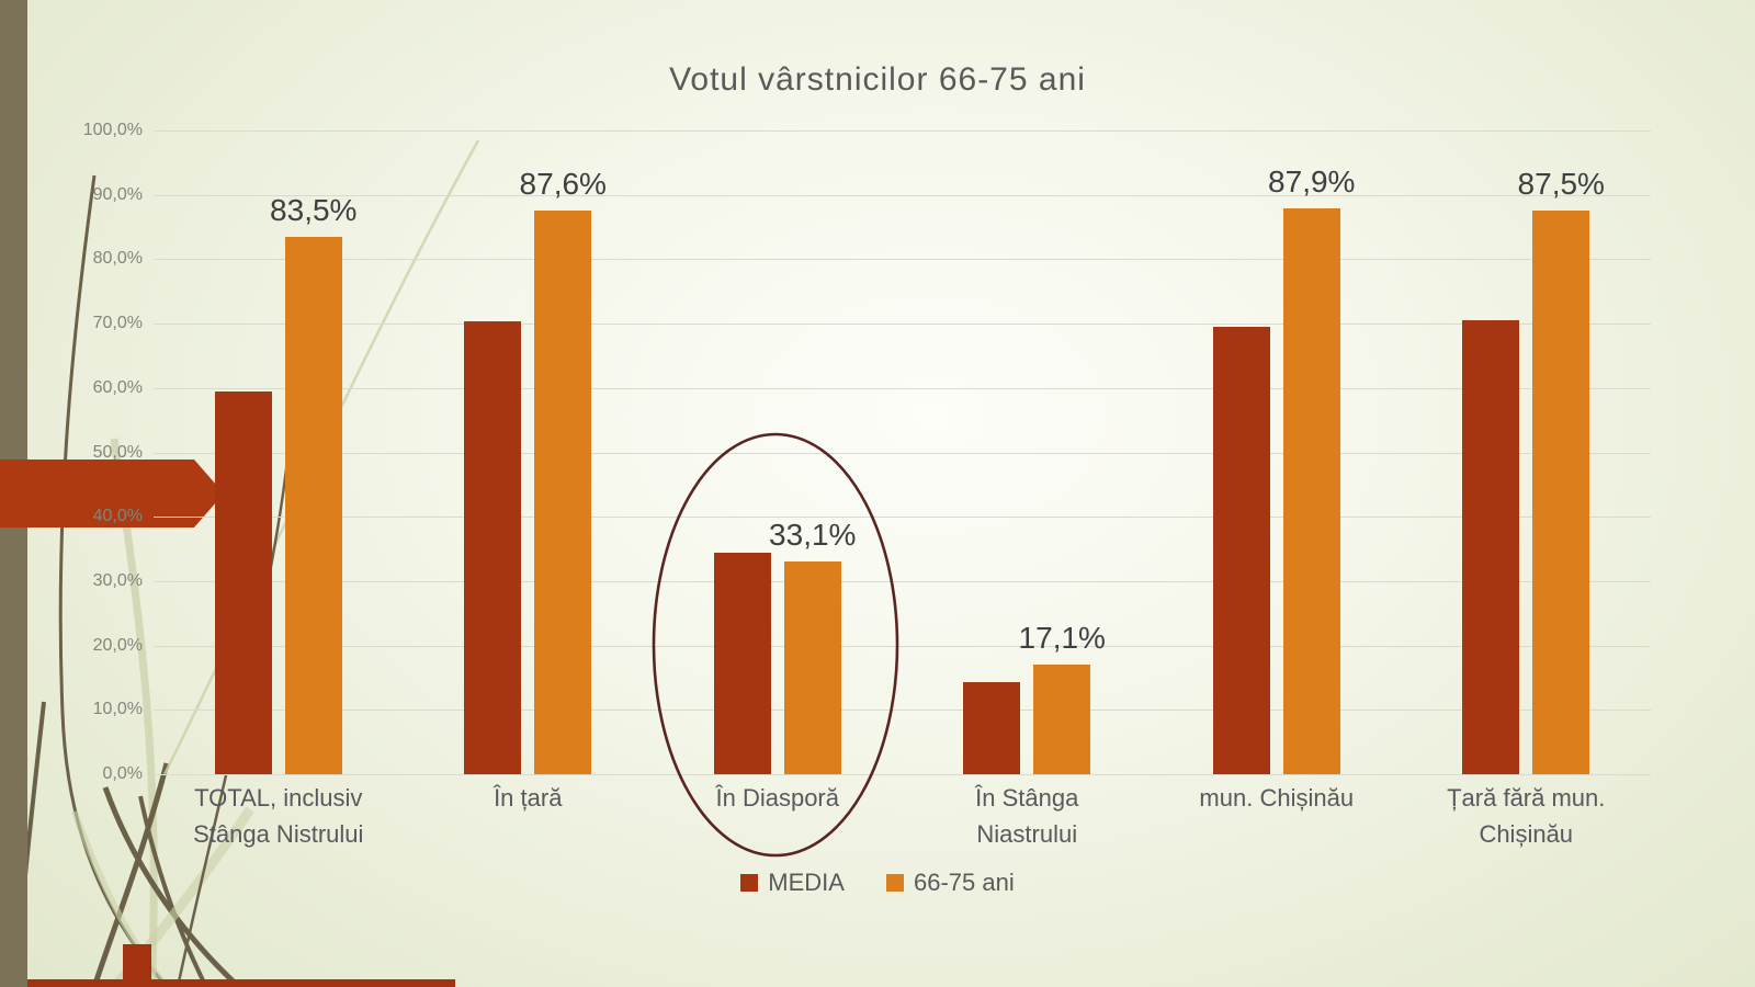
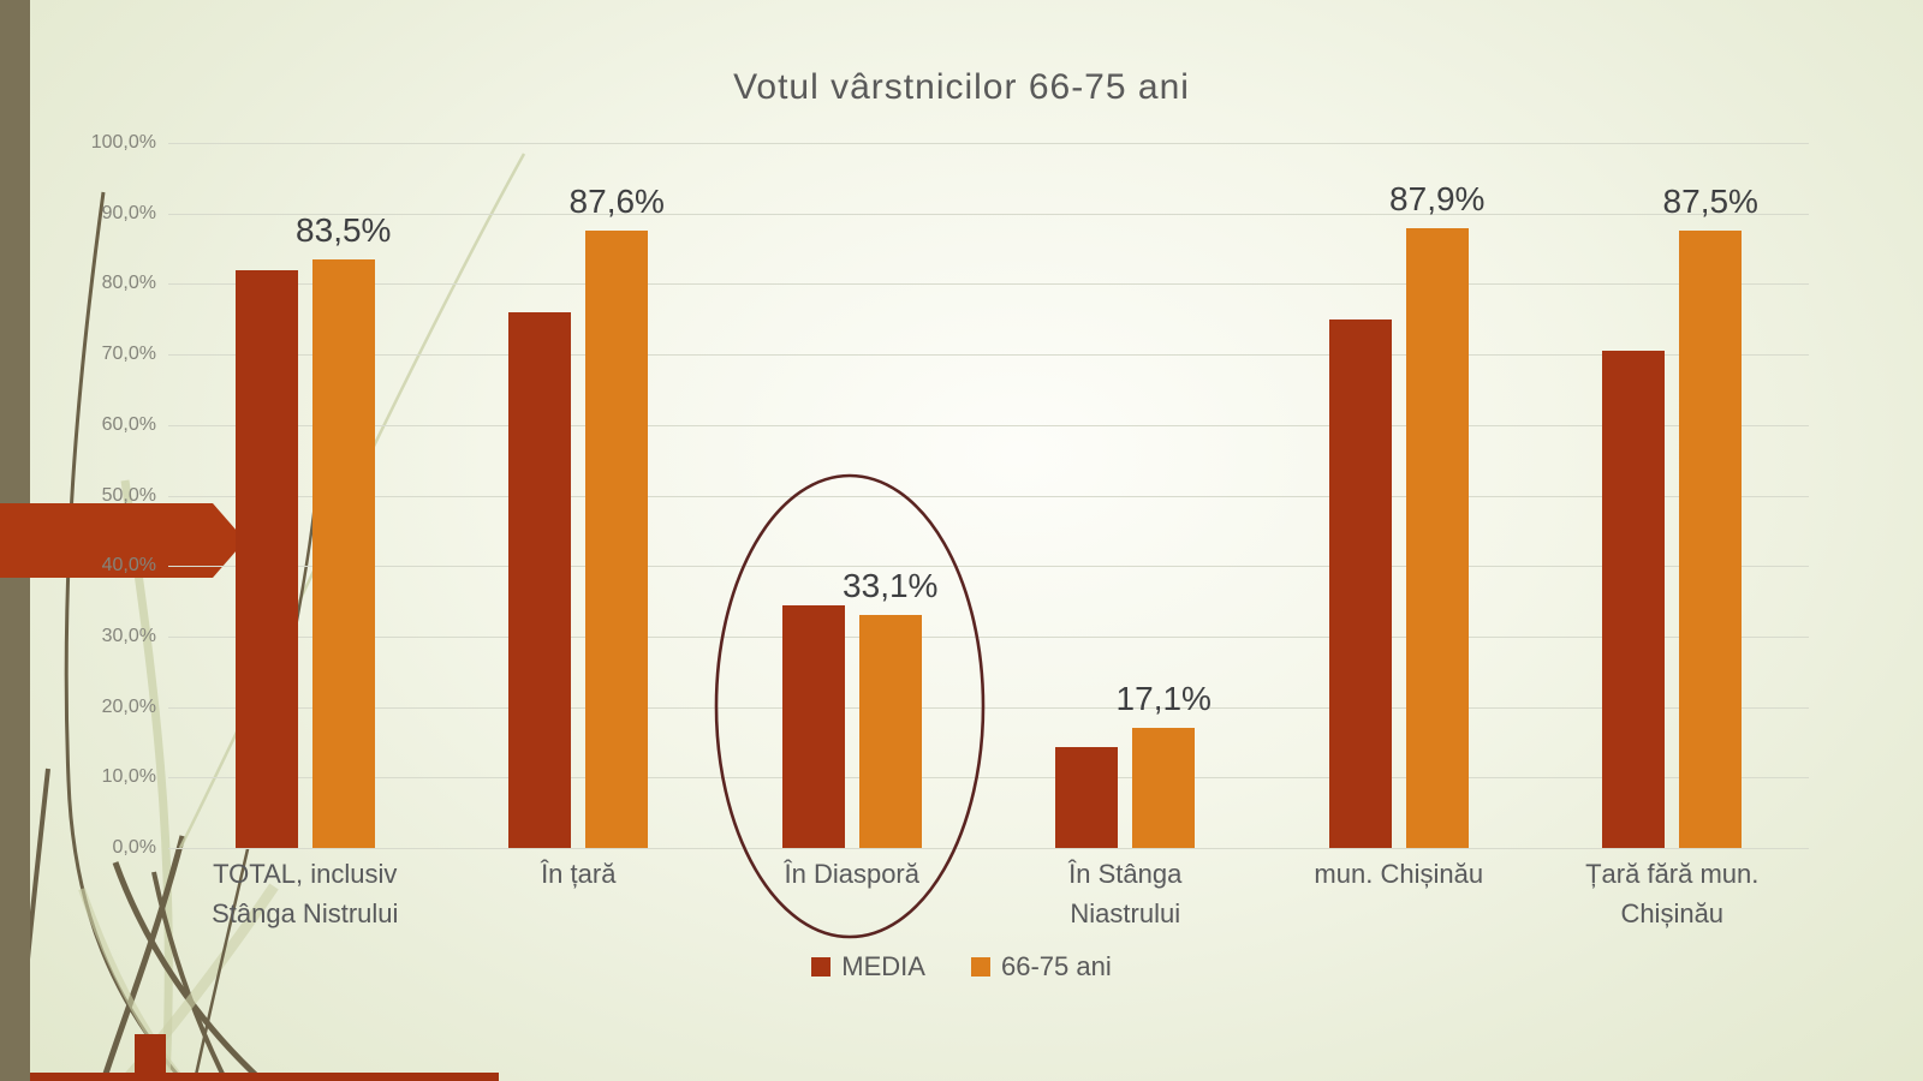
MEDIA/TOTAL, inclusiv Stânga Nistrului: 59% -> 82%
MEDIA/În țară: 70% -> 76%
MEDIA/mun. Chișinău: 70% -> 75%
